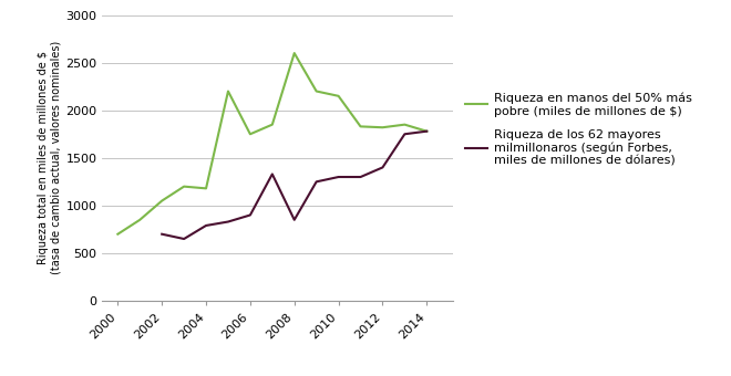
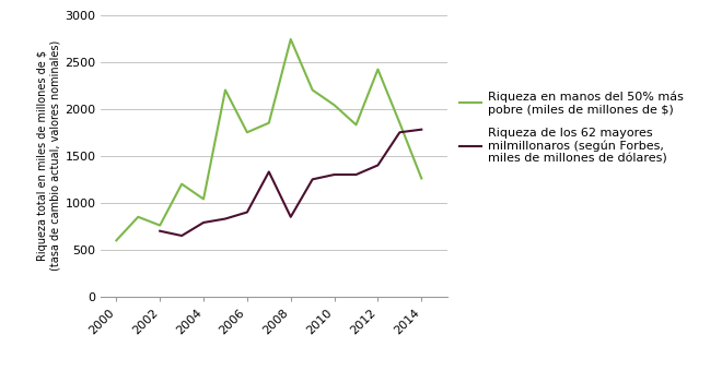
Riqueza en manos del 50% más pobre (miles de millones de $)/2000: 700 -> 600
Riqueza en manos del 50% más pobre (miles de millones de $)/2002: 1050 -> 760
Riqueza en manos del 50% más pobre (miles de millones de $)/2004: 1180 -> 1040
Riqueza en manos del 50% más pobre (miles de millones de $)/2008: 2600 -> 2740
Riqueza en manos del 50% más pobre (miles de millones de $)/2010: 2150 -> 2040
Riqueza en manos del 50% más pobre (miles de millones de $)/2012: 1820 -> 2420
Riqueza en manos del 50% más pobre (miles de millones de $)/2014: 1780 -> 1260
